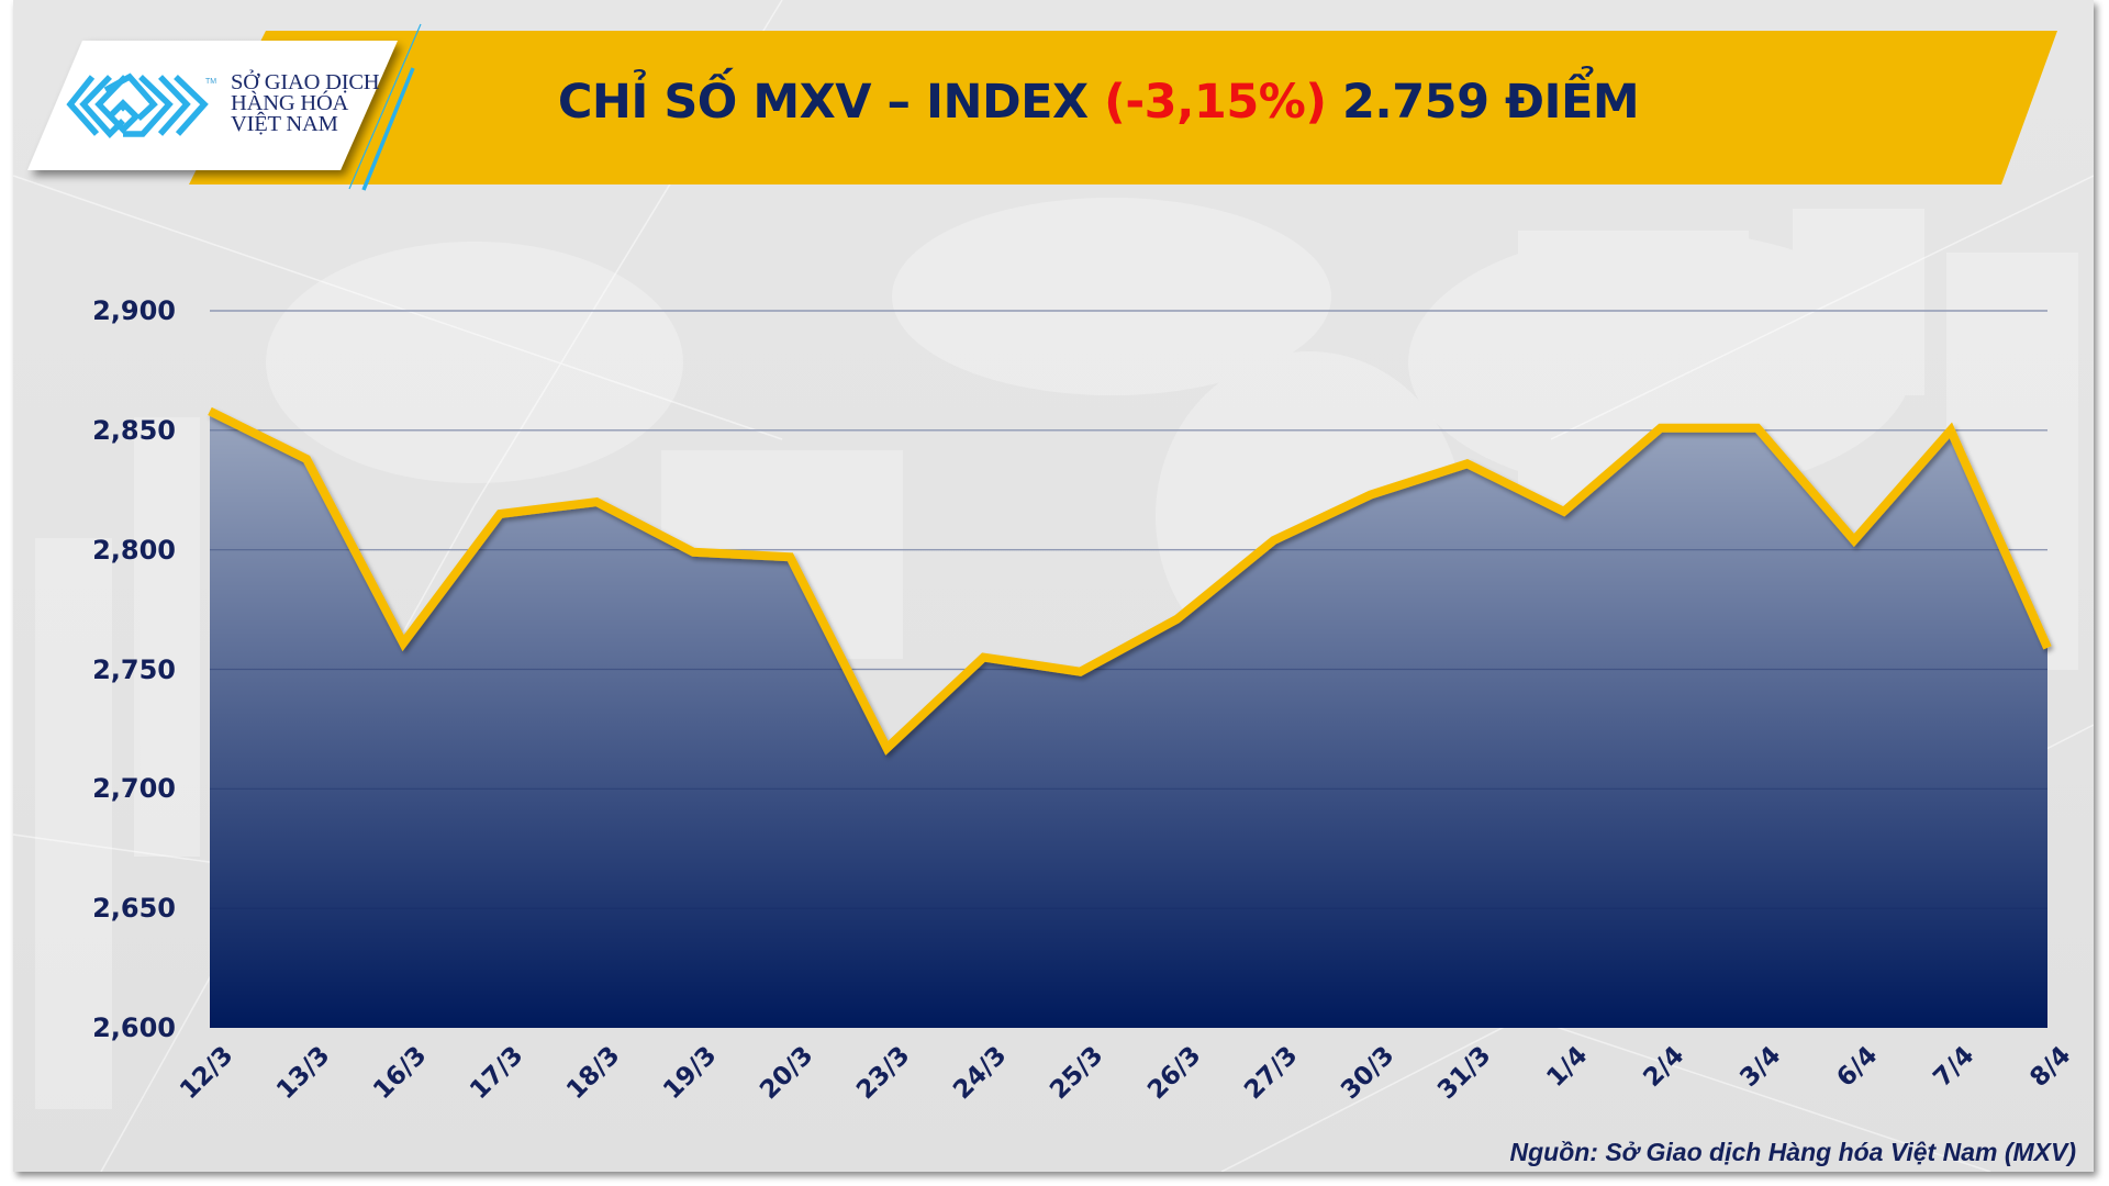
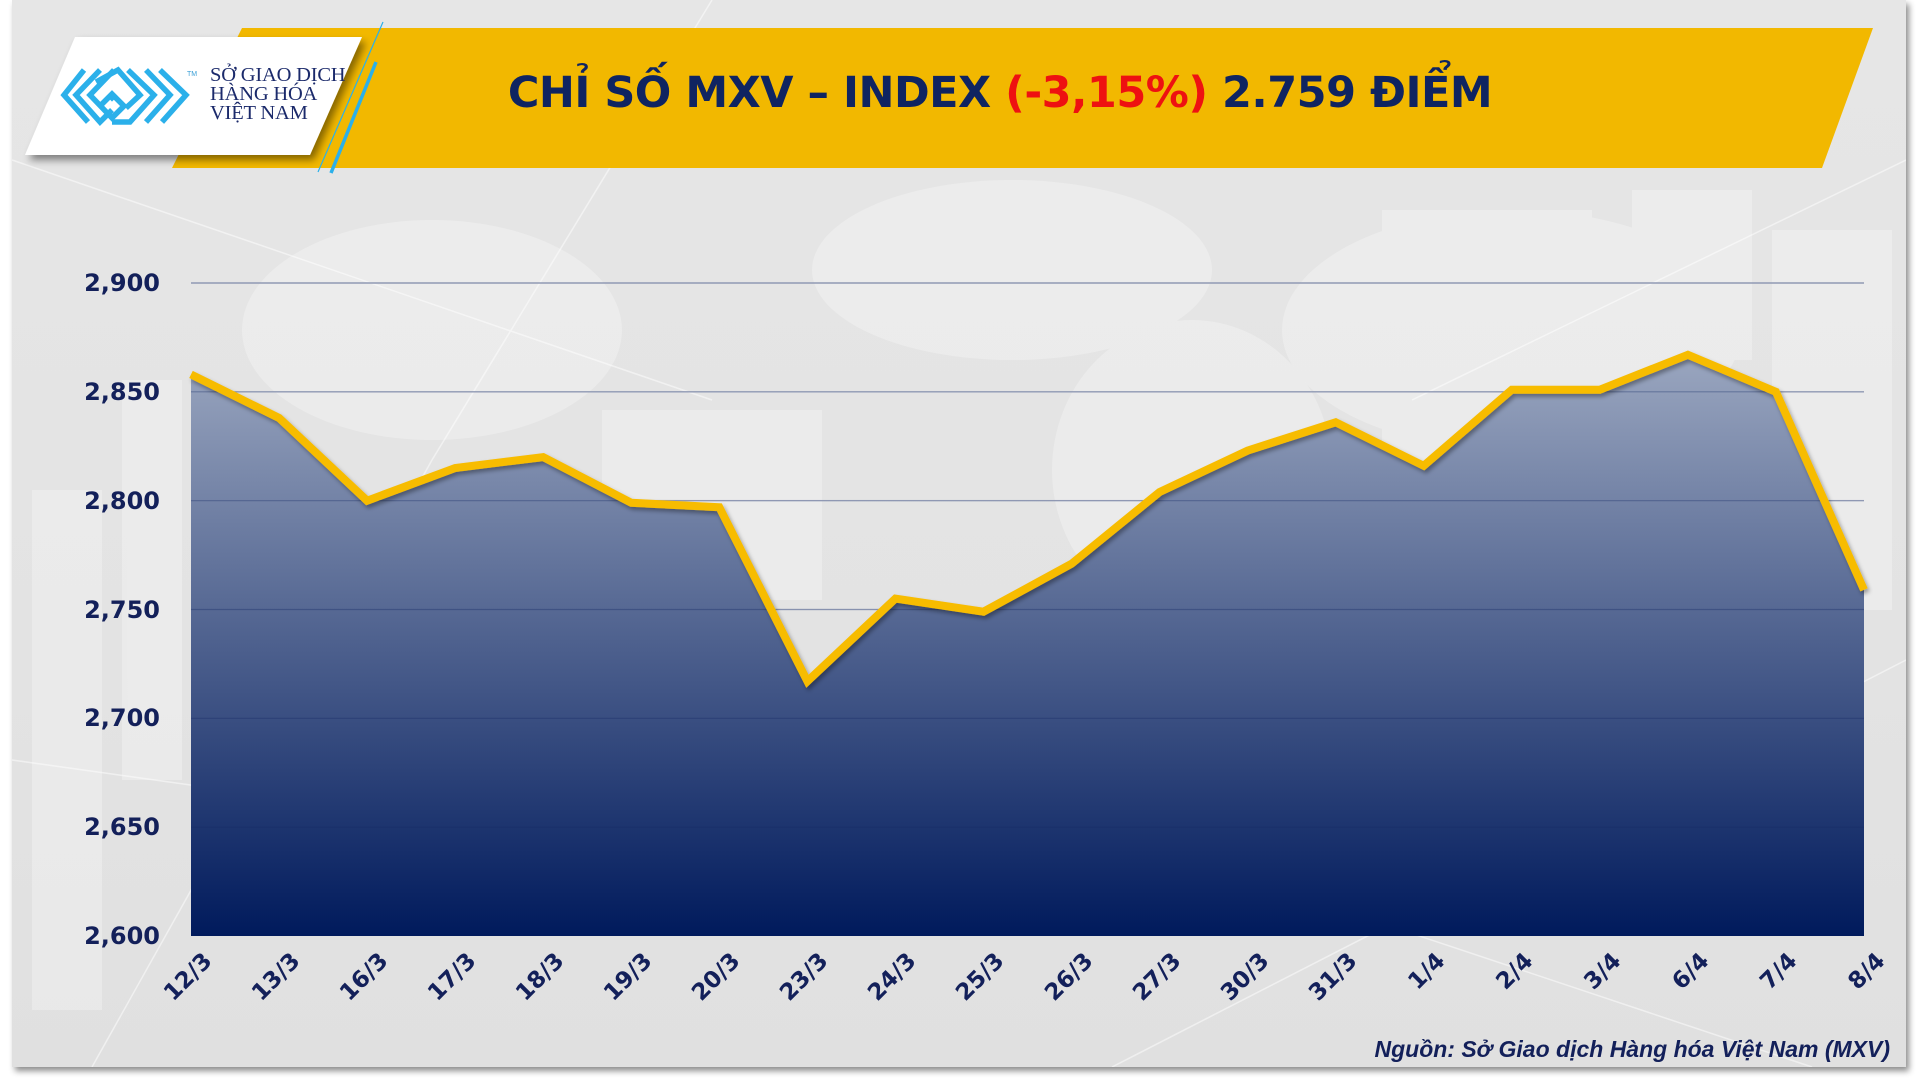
16/3: 2761 -> 2800
6/4: 2804 -> 2867
